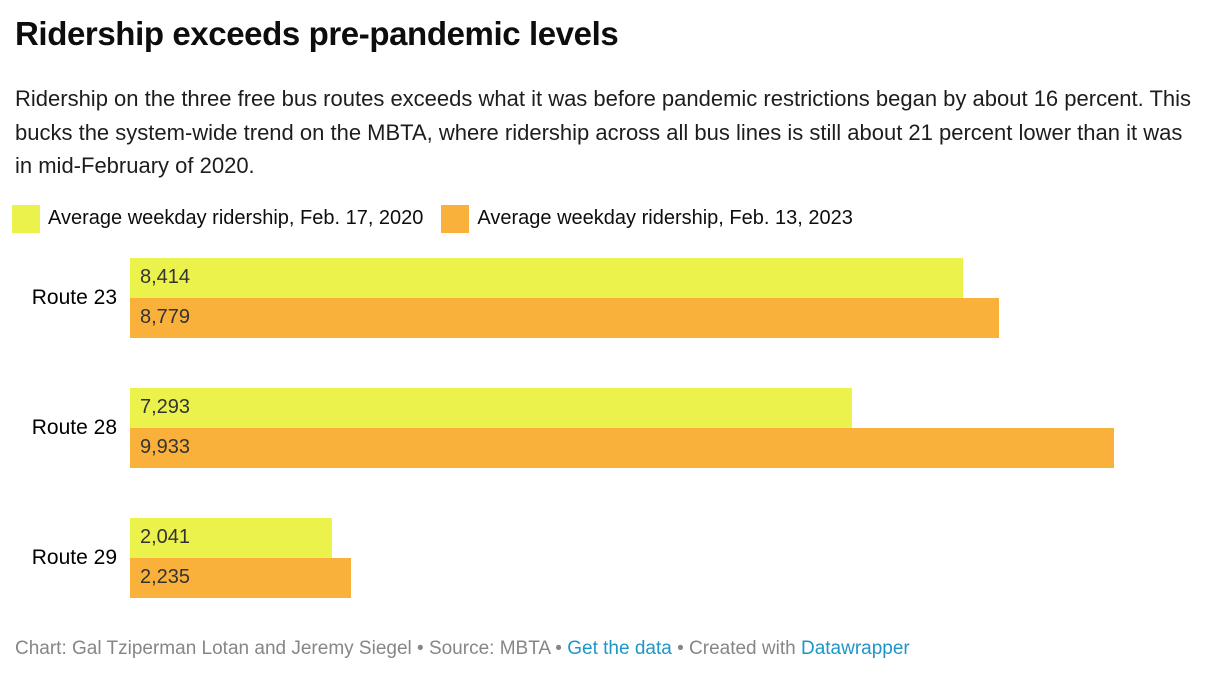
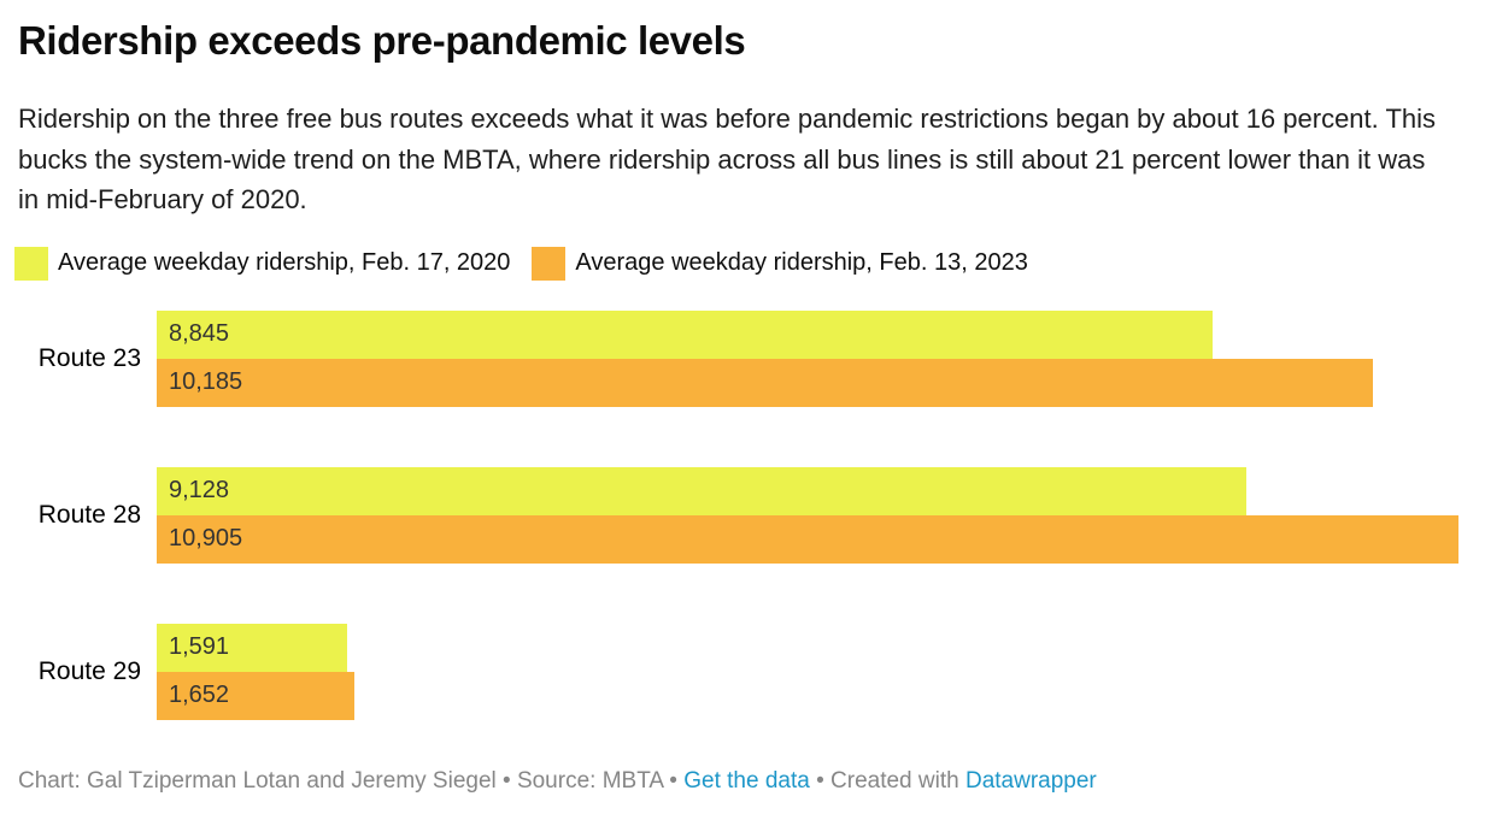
Average weekday ridership, Feb. 17, 2020/Route 23: 8,414 -> 8,845
Average weekday ridership, Feb. 13, 2023/Route 23: 8,779 -> 10,185
Average weekday ridership, Feb. 17, 2020/Route 28: 7,293 -> 9,128
Average weekday ridership, Feb. 13, 2023/Route 28: 9,933 -> 10,905
Average weekday ridership, Feb. 17, 2020/Route 29: 2,041 -> 1,591
Average weekday ridership, Feb. 13, 2023/Route 29: 2,235 -> 1,652
